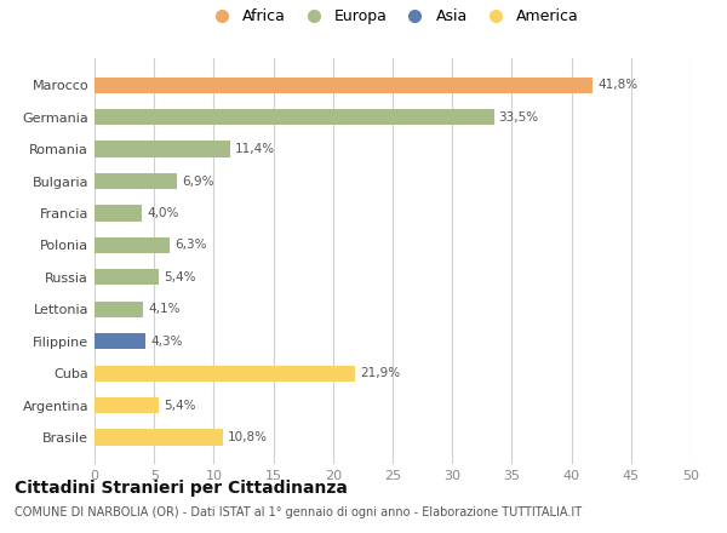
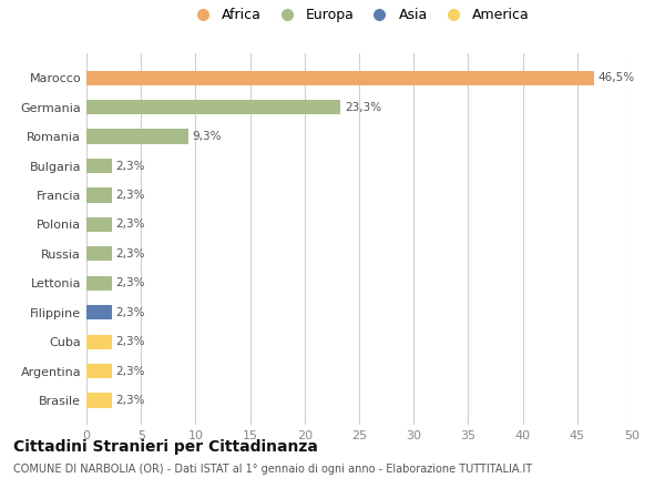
Marocco: 41,8% -> 46,5%
Germania: 33,5% -> 23,3%
Romania: 11,4% -> 9,3%
Bulgaria: 6,9% -> 2,3%
Francia: 4,0% -> 2,3%
Polonia: 6,3% -> 2,3%
Russia: 5,4% -> 2,3%
Lettonia: 4,1% -> 2,3%
Filippine: 4,3% -> 2,3%
Cuba: 21,9% -> 2,3%
Argentina: 5,4% -> 2,3%
Brasile: 10,8% -> 2,3%
